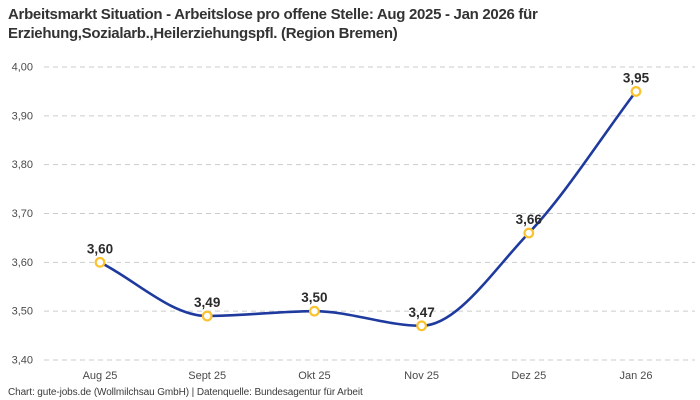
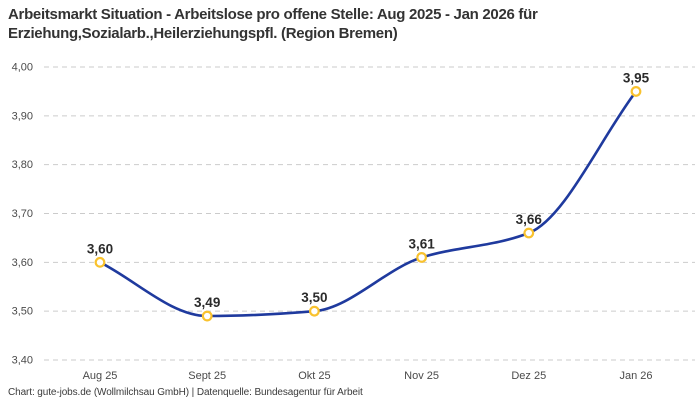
Nov 25: 3,47 -> 3,61
